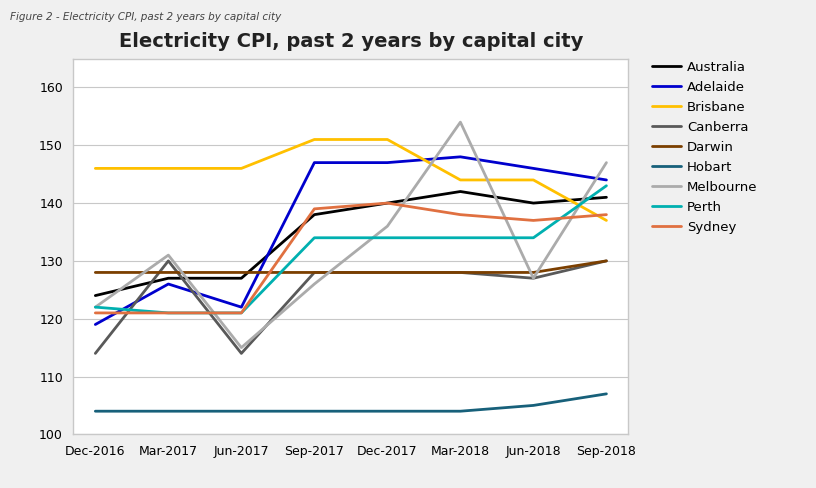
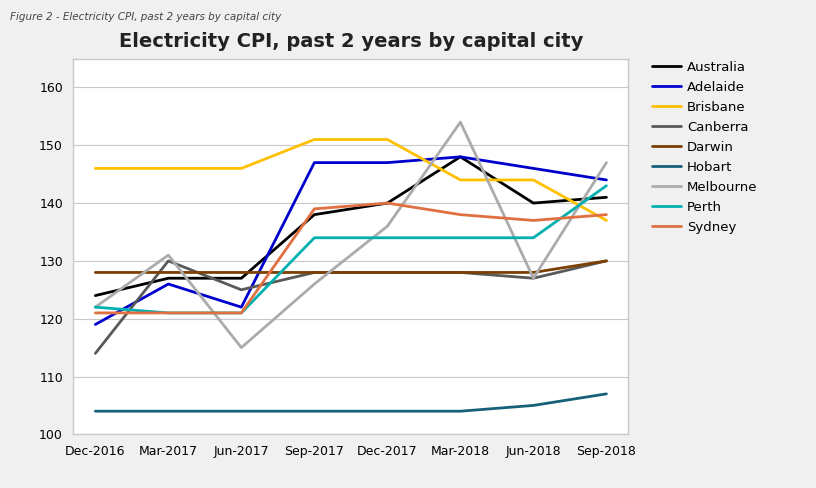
Canberra/Jun-2017: 114 -> 125
Australia/Mar-2018: 142 -> 148
